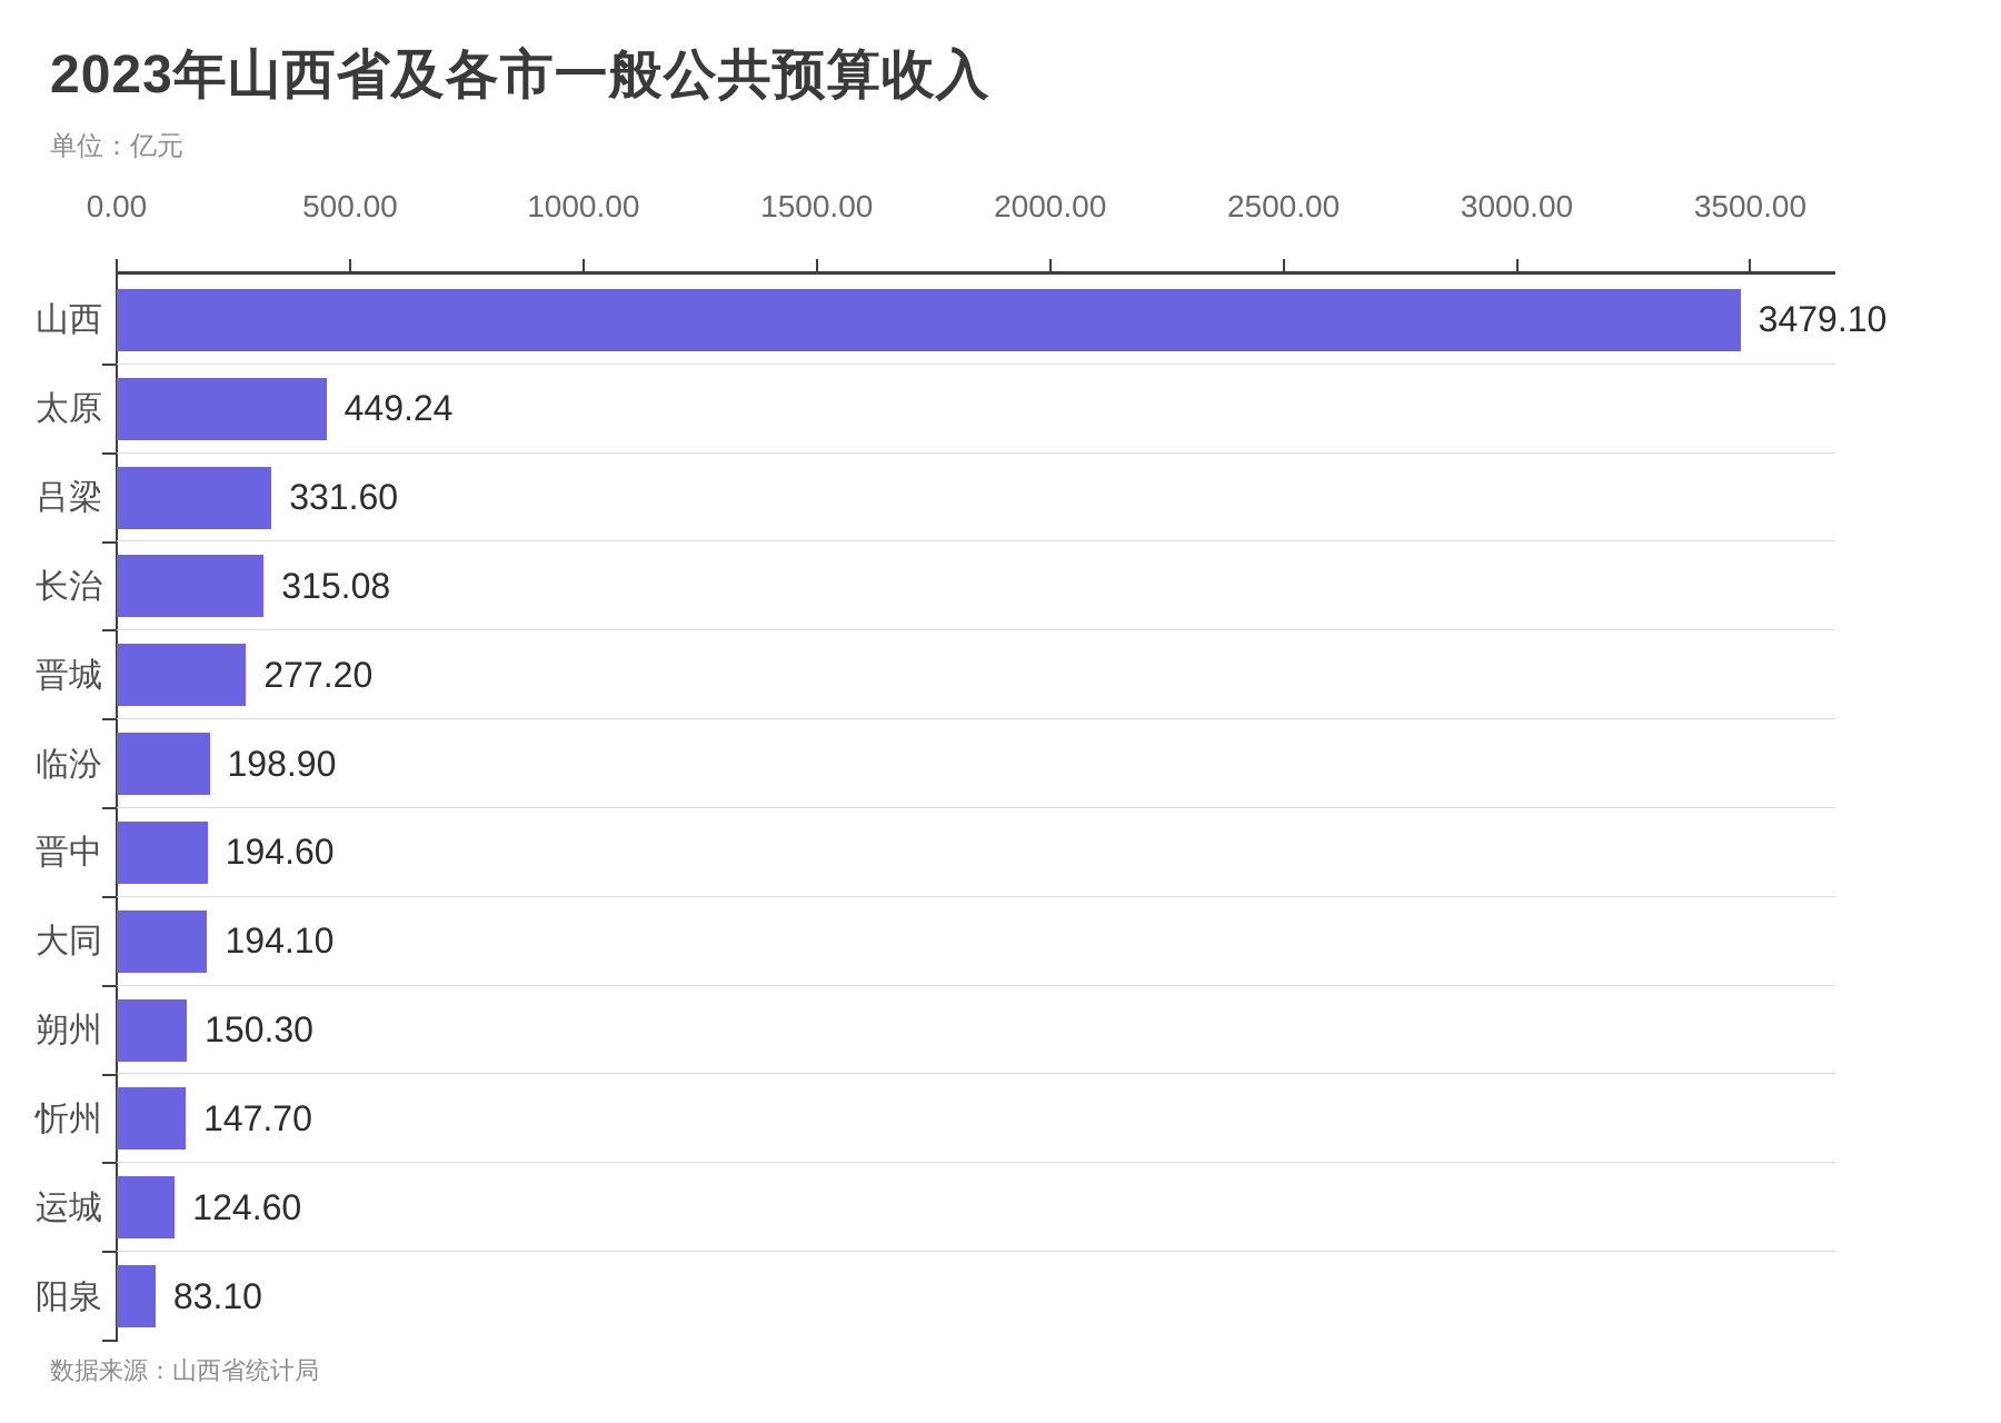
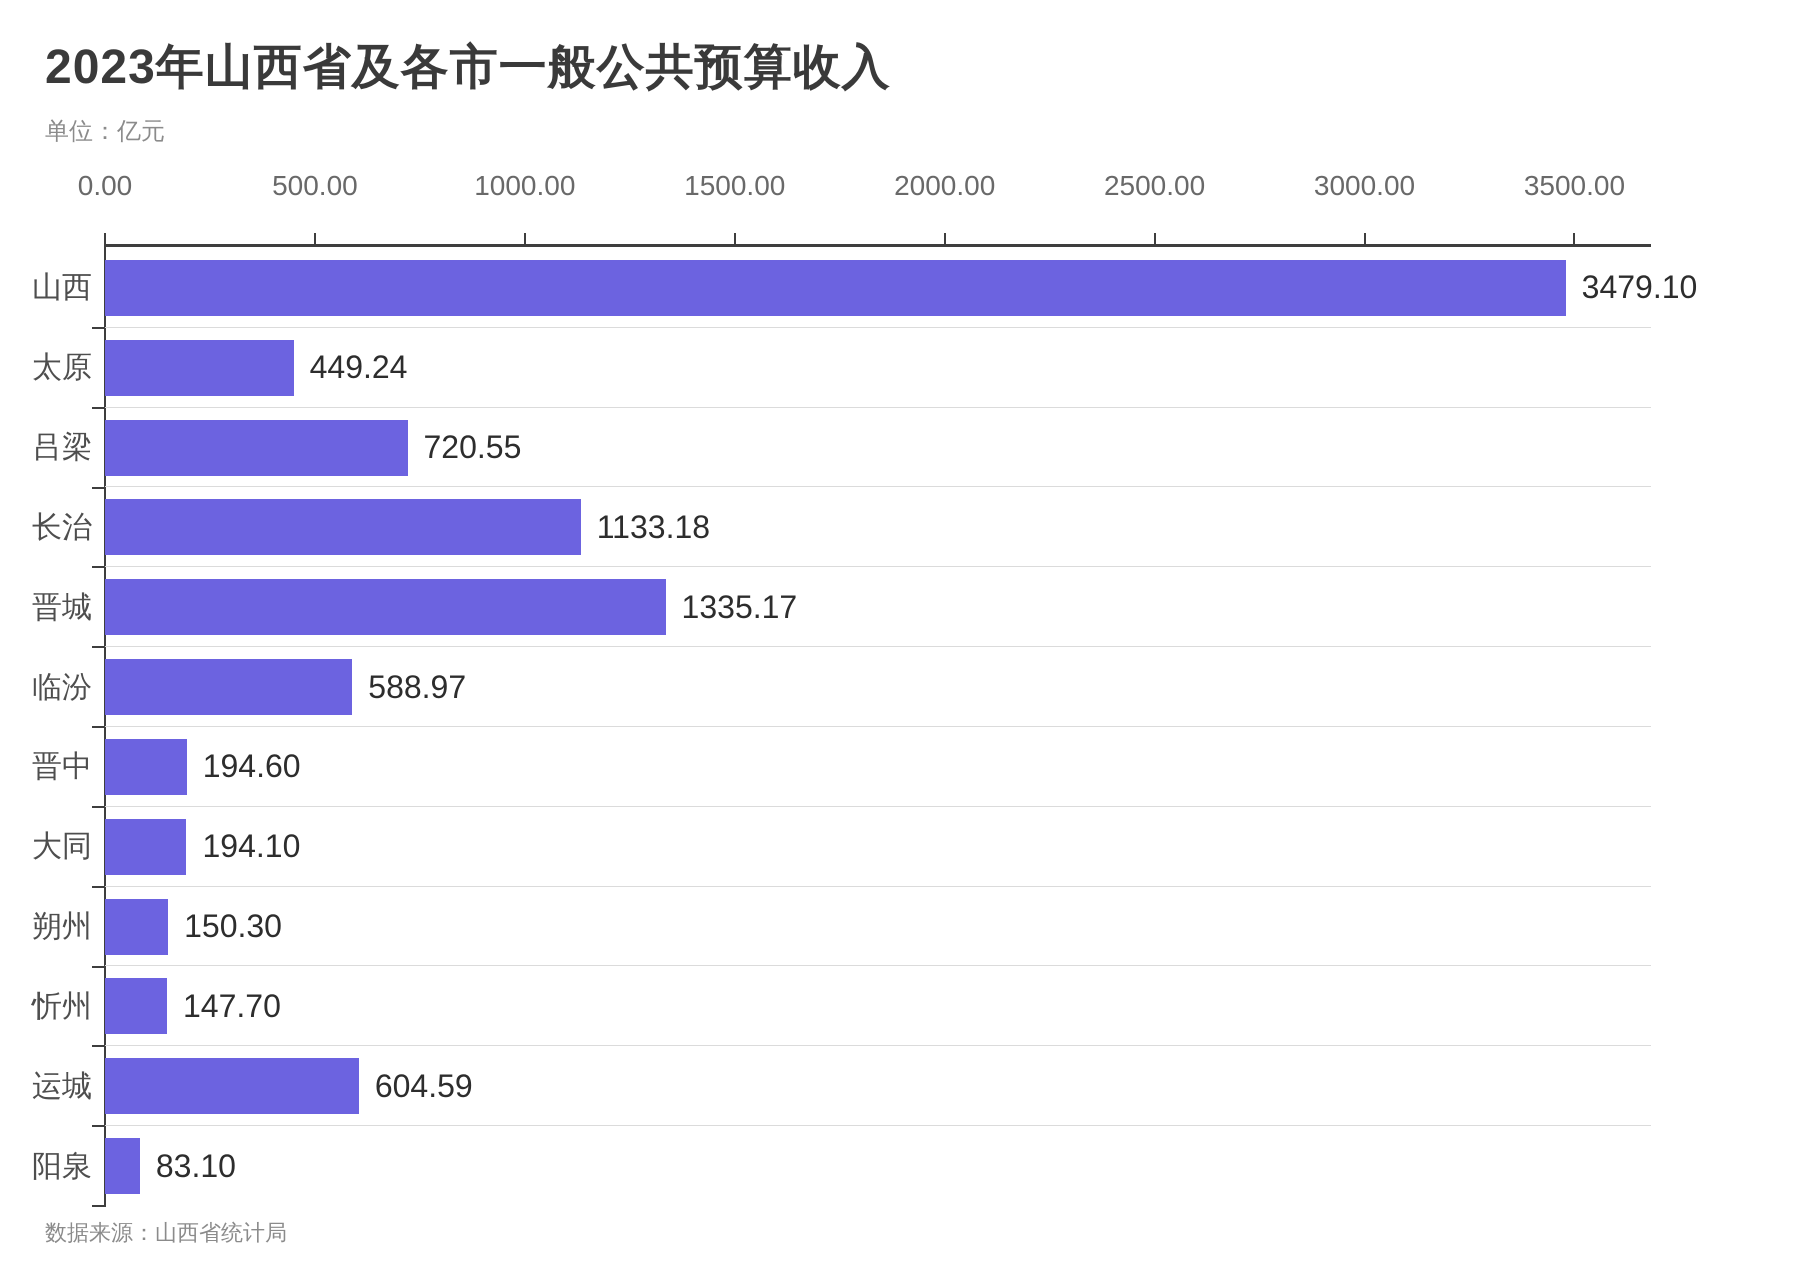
吕梁: 331.60 -> 720.55
长治: 315.08 -> 1133.18
晋城: 277.20 -> 1335.17
临汾: 198.90 -> 588.97
运城: 124.60 -> 604.59
